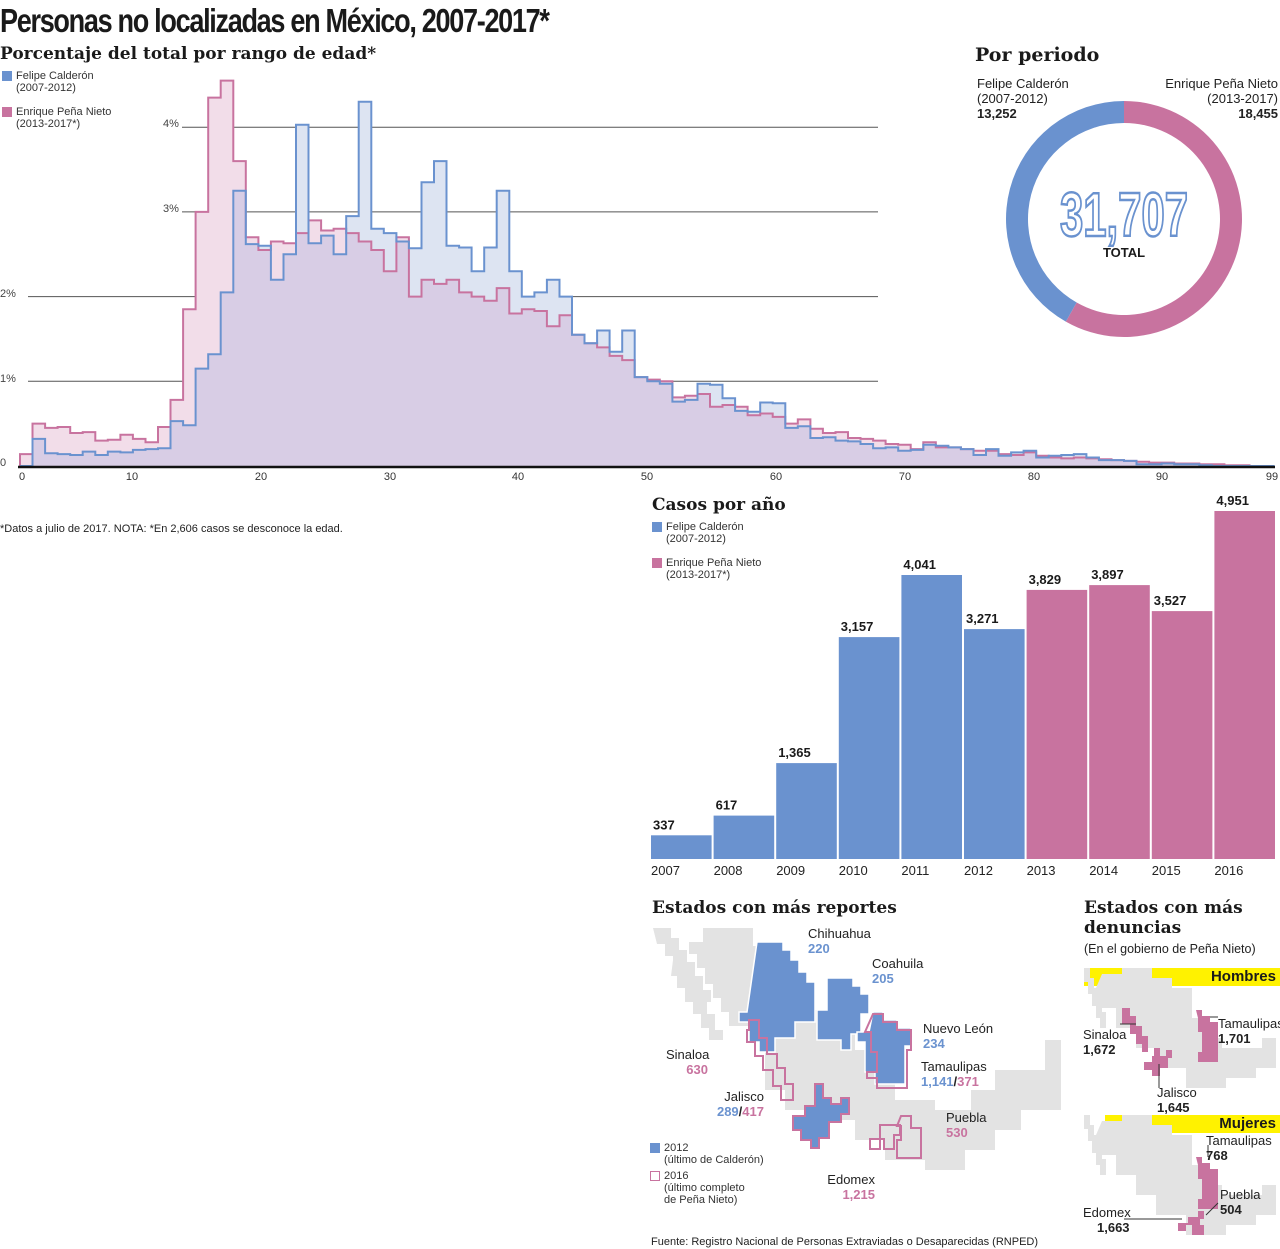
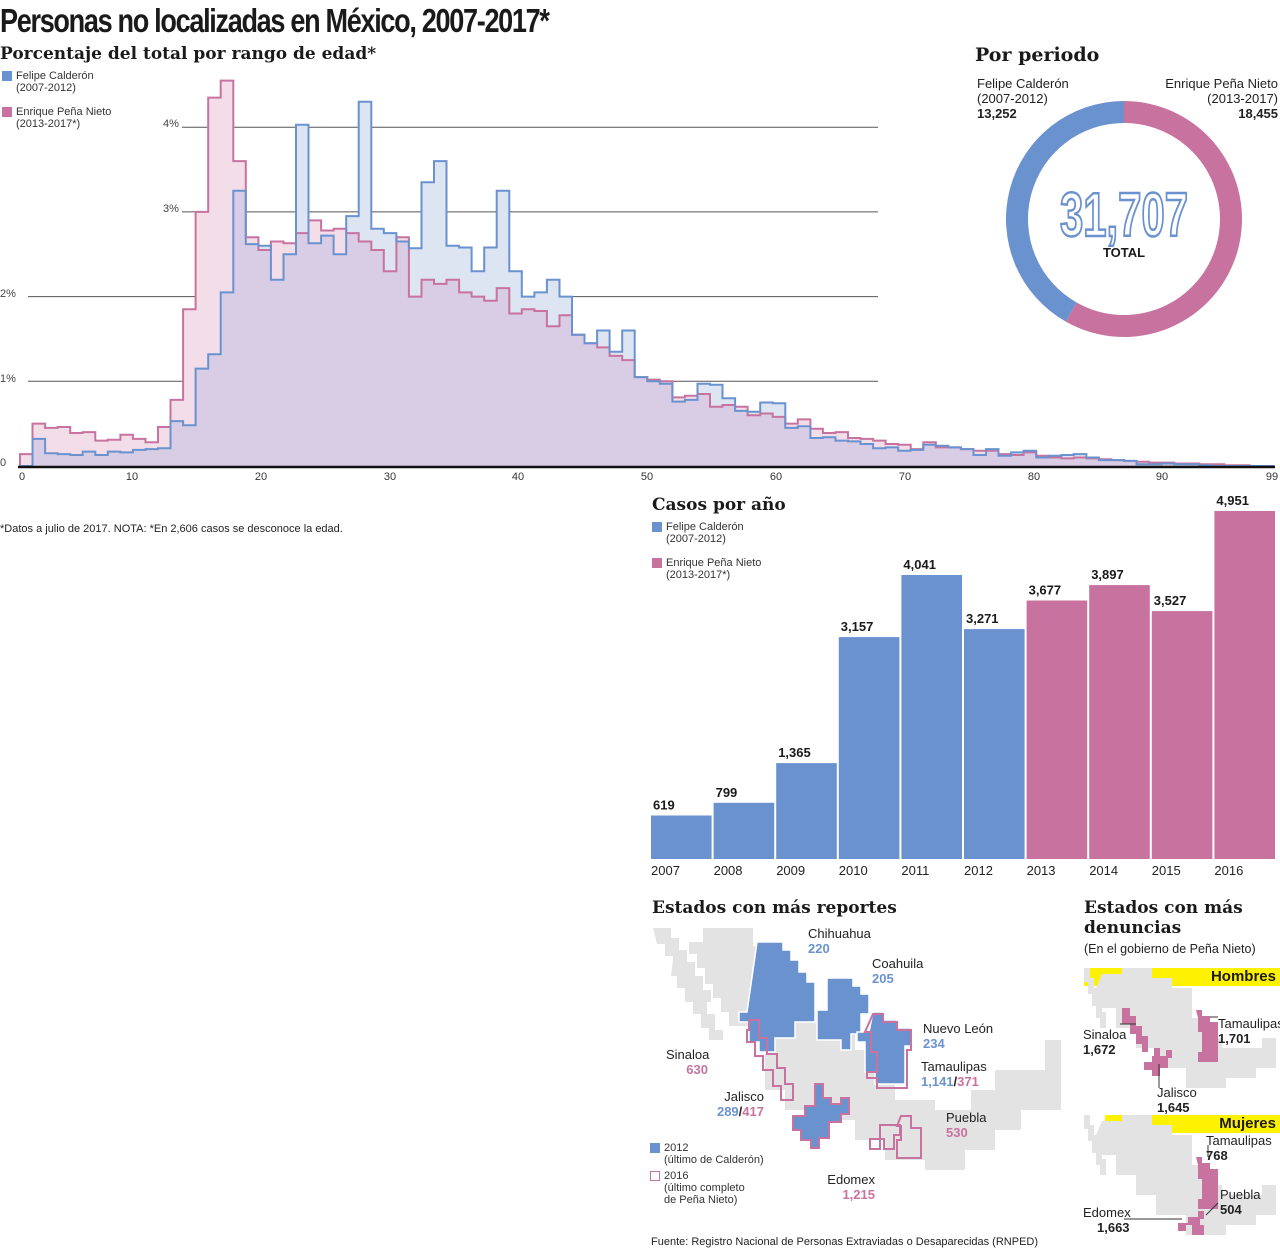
Casos por año/2007: 337 -> 619
Casos por año/2008: 617 -> 799
Casos por año/2013: 3,829 -> 3,677
